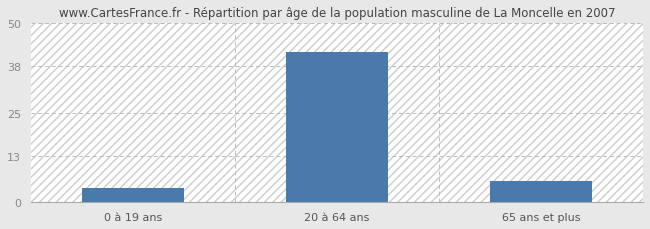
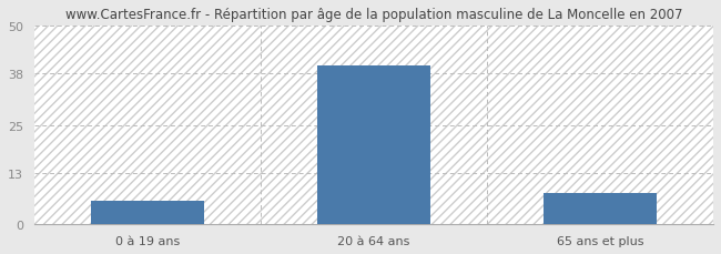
0 à 19 ans: 4 -> 6
20 à 64 ans: 42 -> 40
65 ans et plus: 6 -> 8
